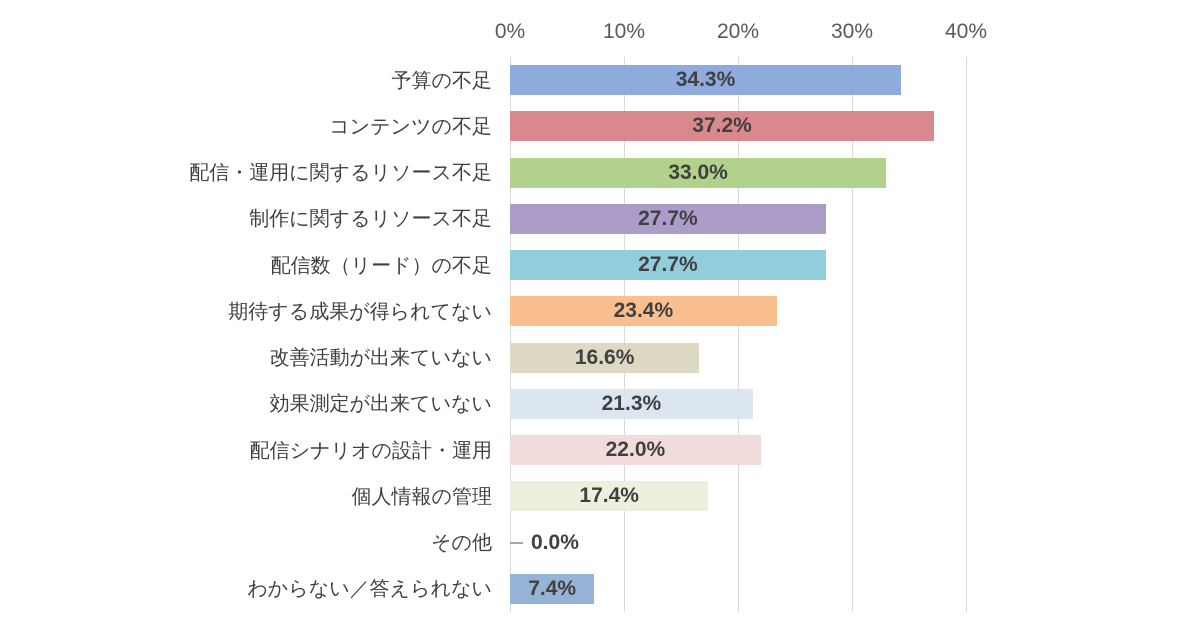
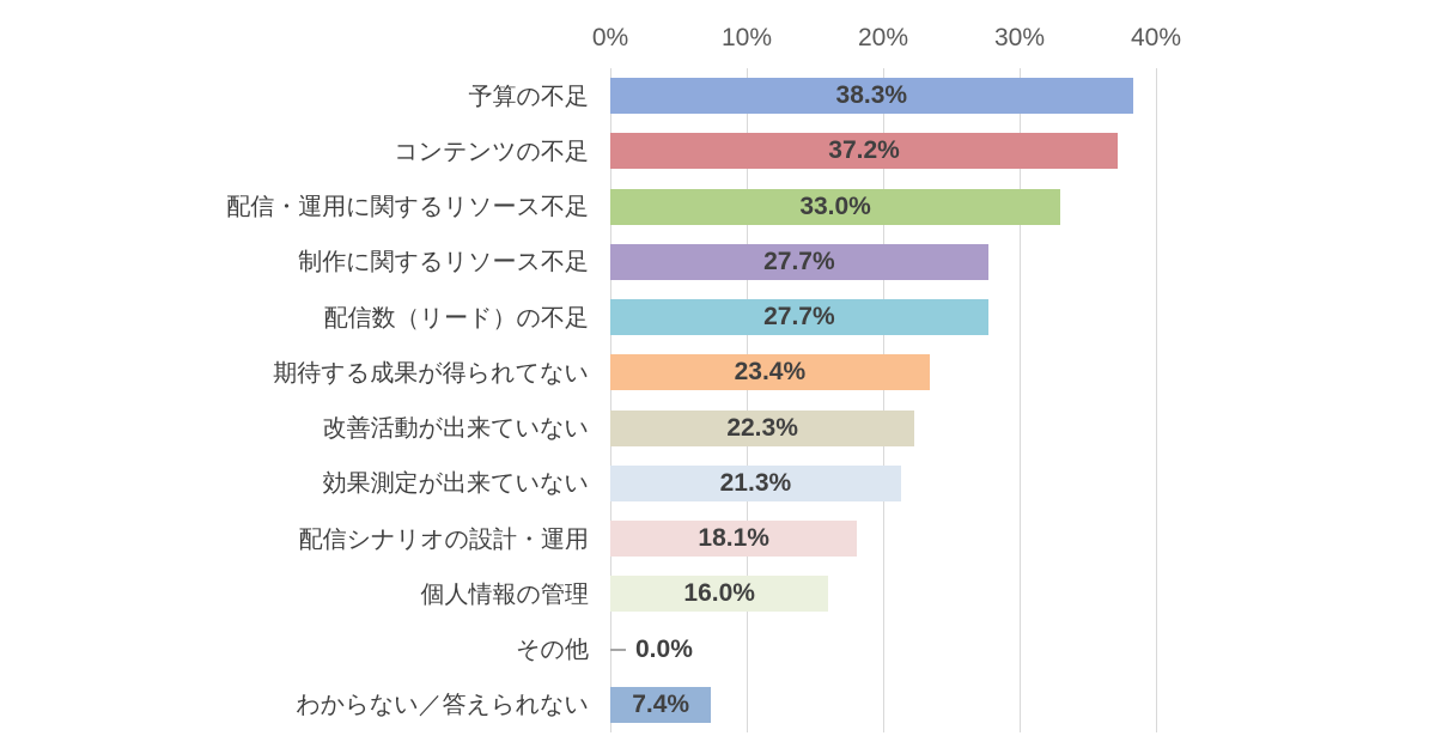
予算の不足: 34.3% -> 38.3%
改善活動が出来ていない: 16.6% -> 22.3%
配信シナリオの設計・運用: 22.0% -> 18.1%
個人情報の管理: 17.4% -> 16.0%
